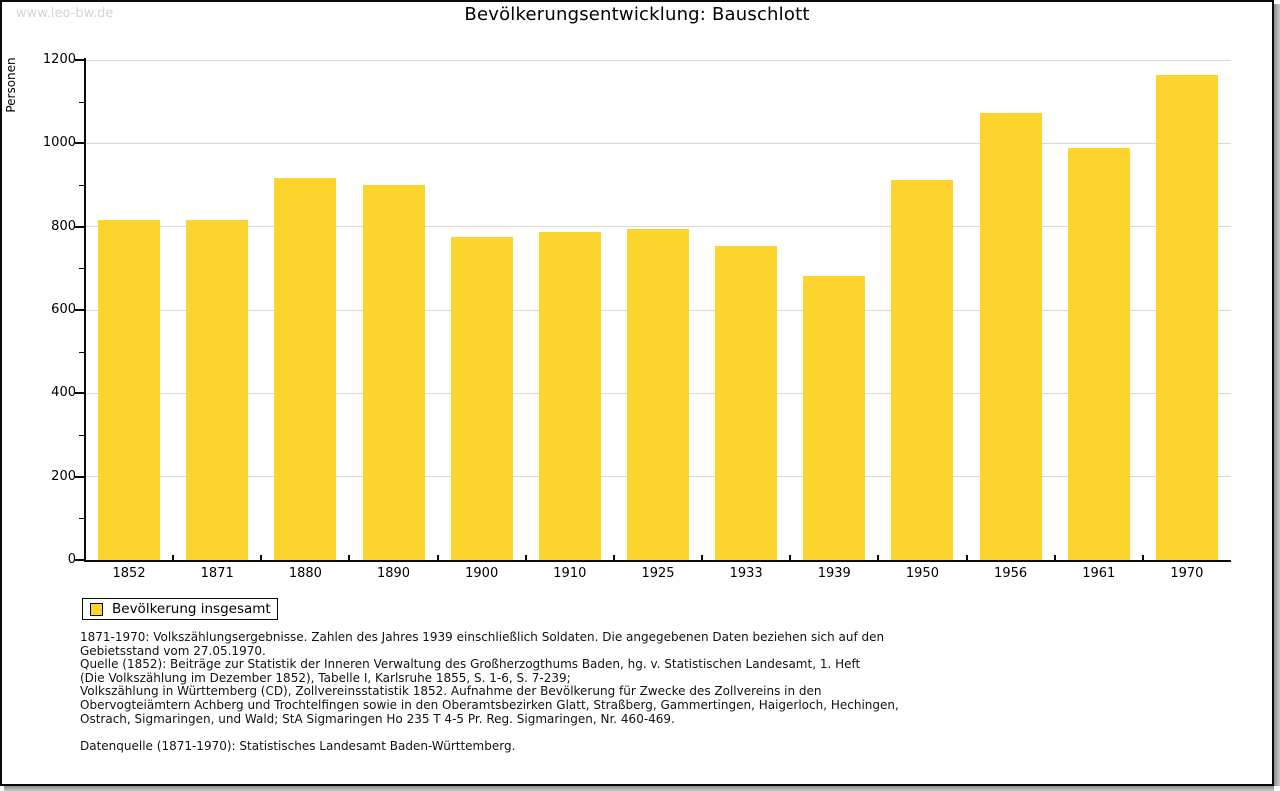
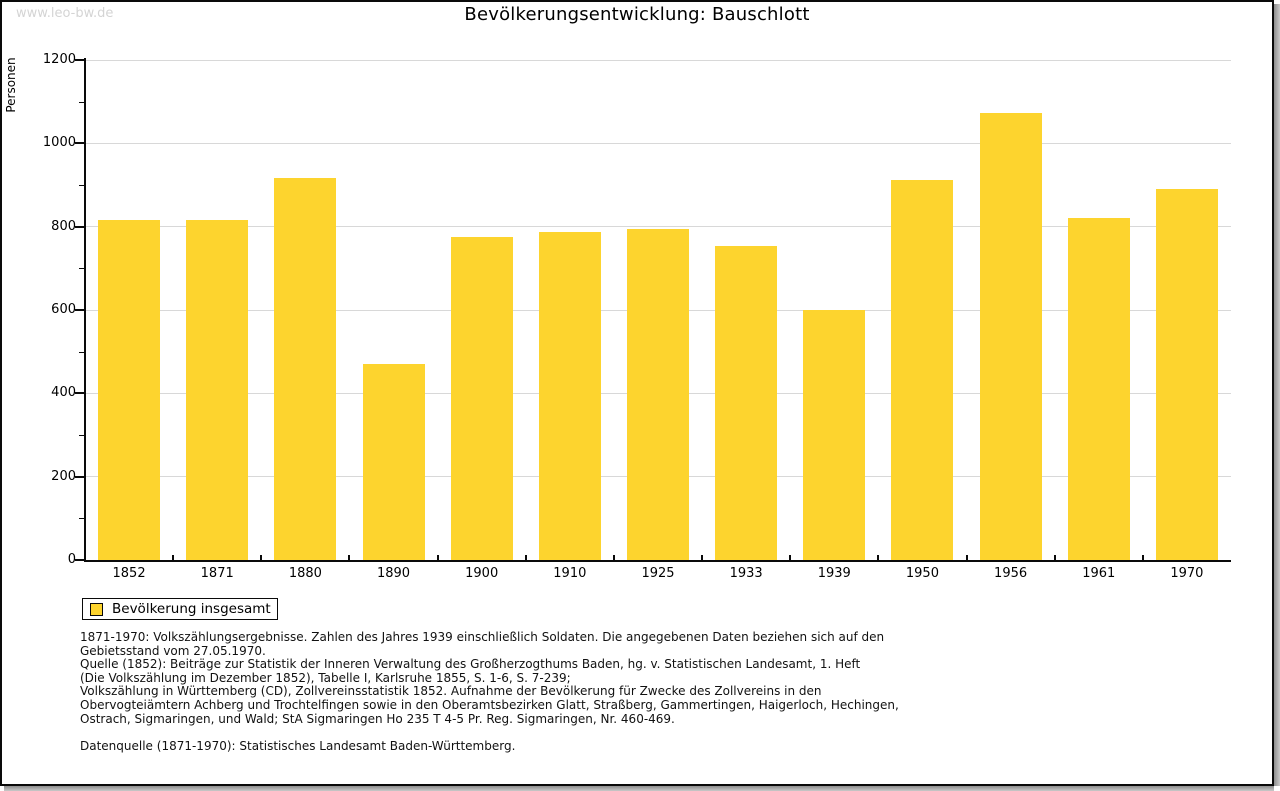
1890: 900 -> 470
1939: 680 -> 600
1961: 990 -> 820
1970: 1160 -> 890
